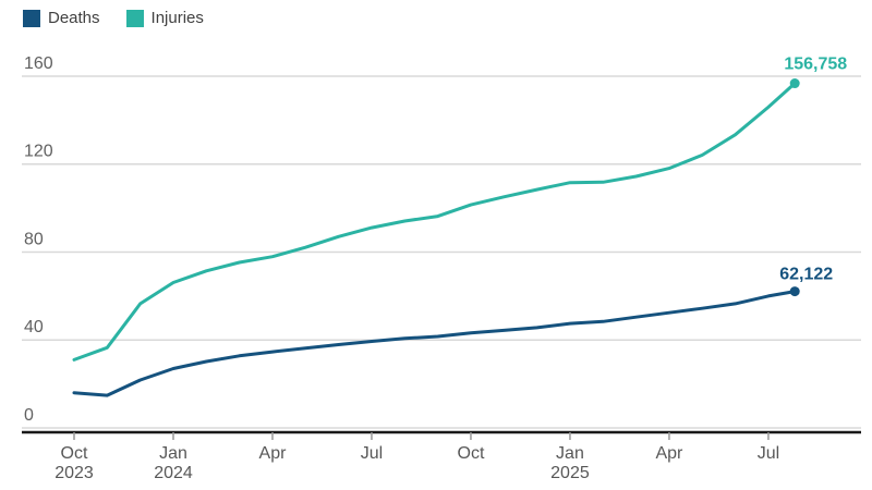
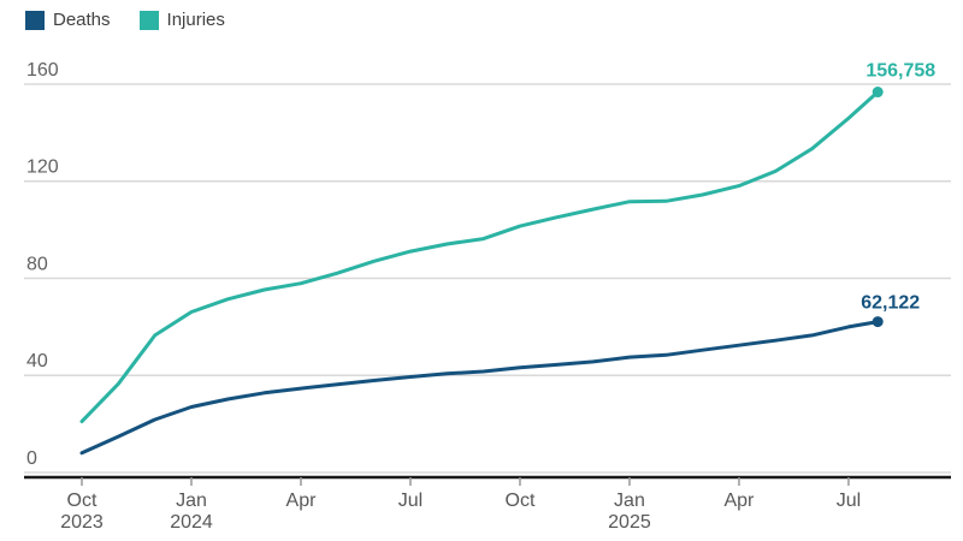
Deaths/0: 16 -> 8
Injuries/0: 31 -> 21
